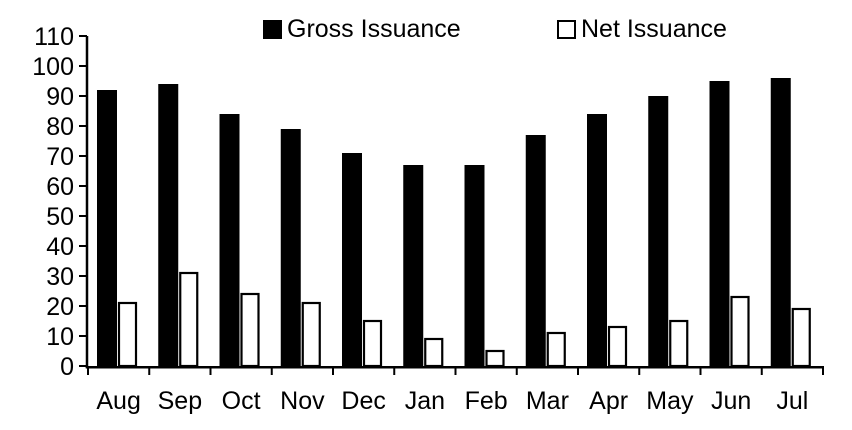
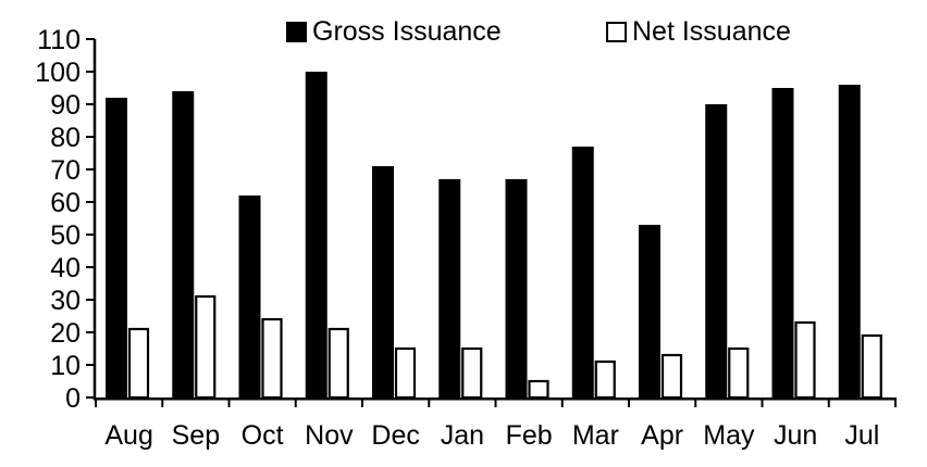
Gross Issuance/Oct: 84 -> 62
Gross Issuance/Nov: 79 -> 100
Net Issuance/Jan: 9 -> 15
Gross Issuance/Apr: 84 -> 53
